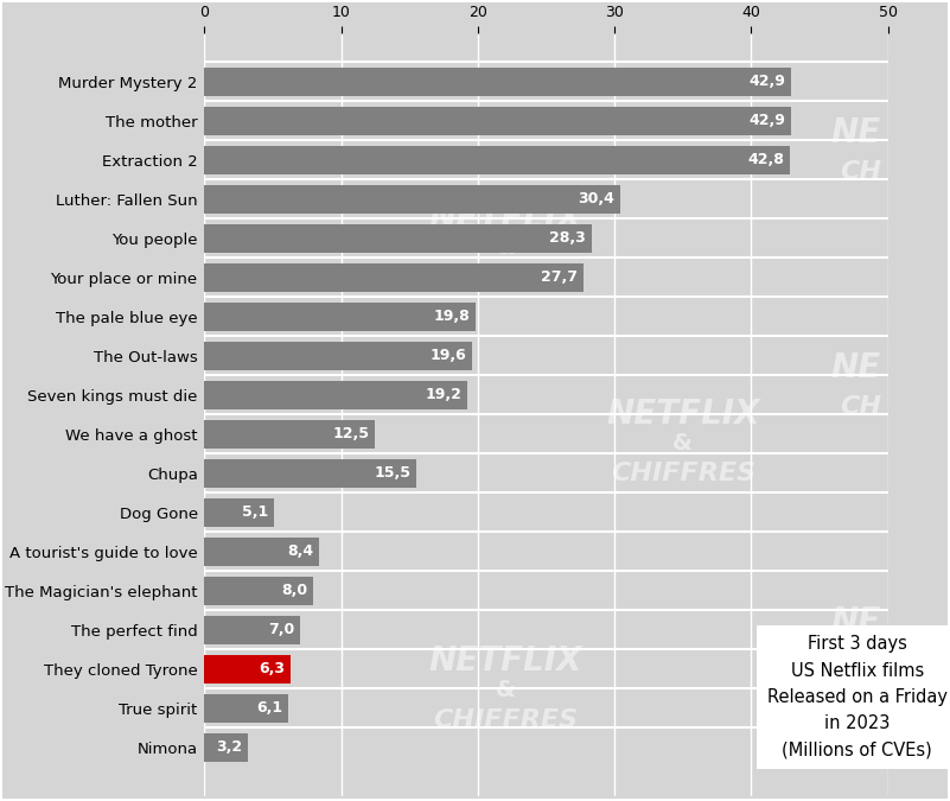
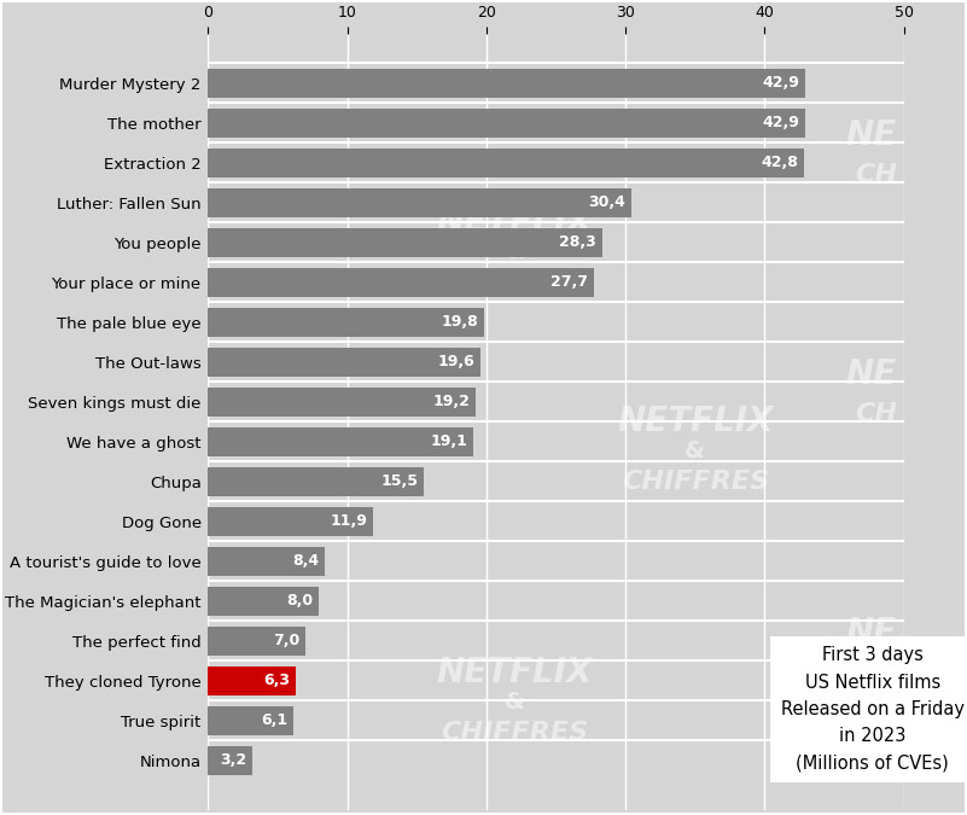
We have a ghost: 12,5 -> 19,1
Dog Gone: 5,1 -> 11,9
